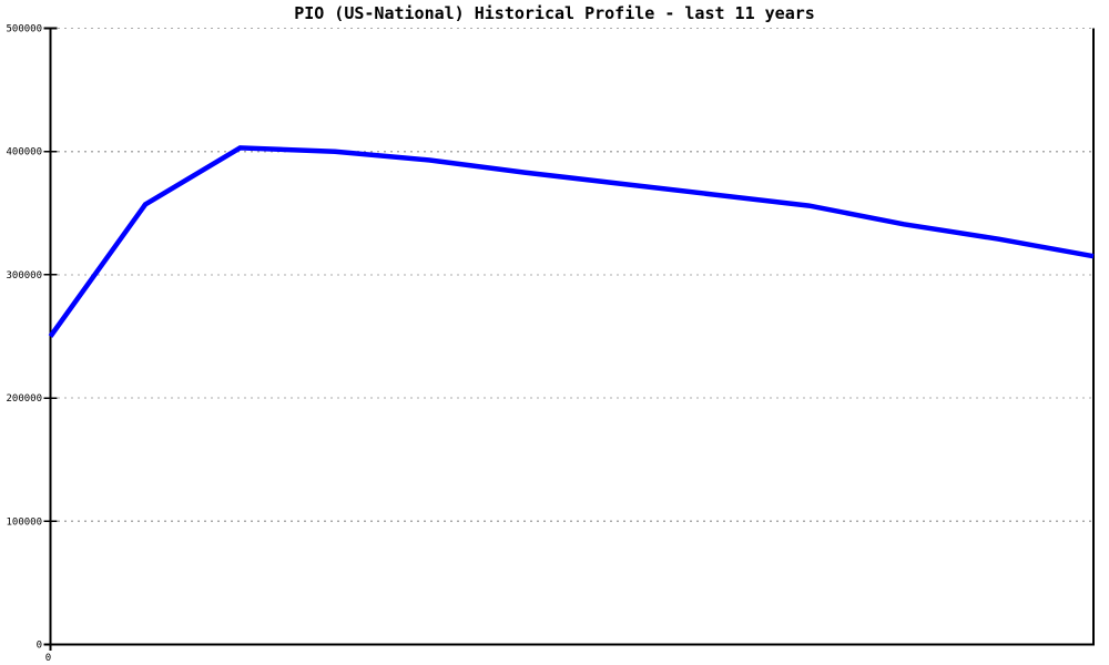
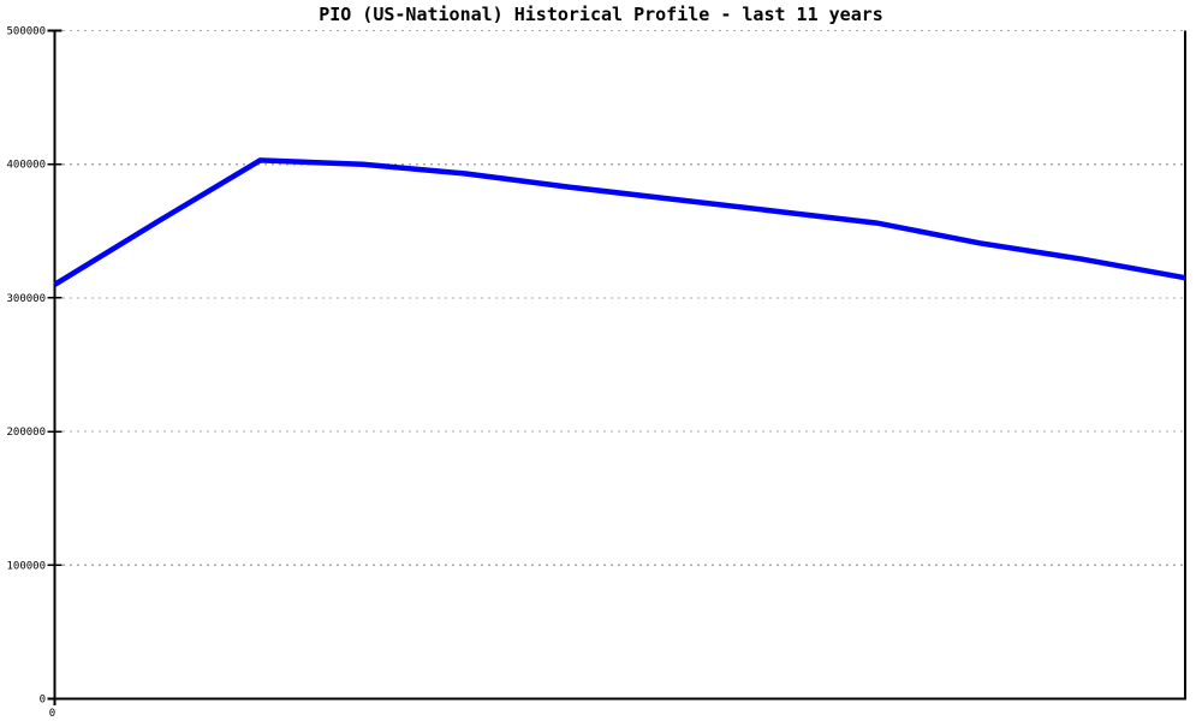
0: 250000 -> 310000
